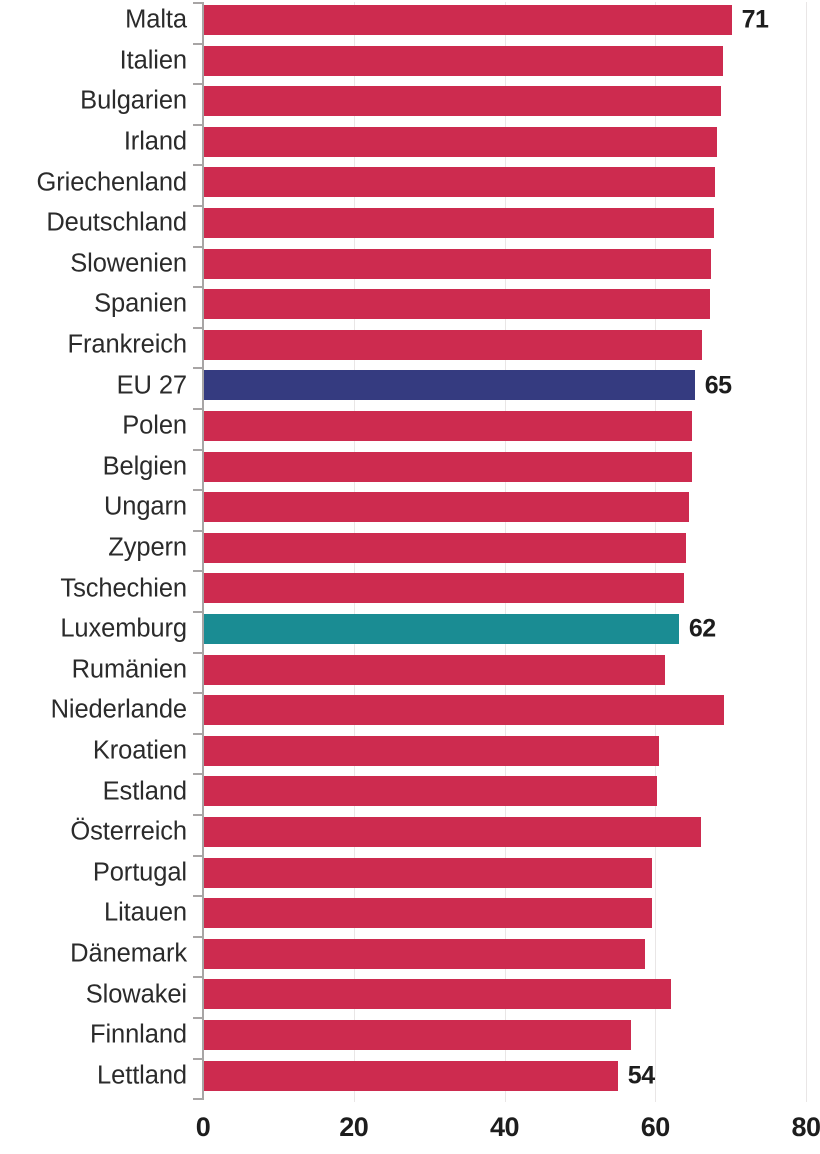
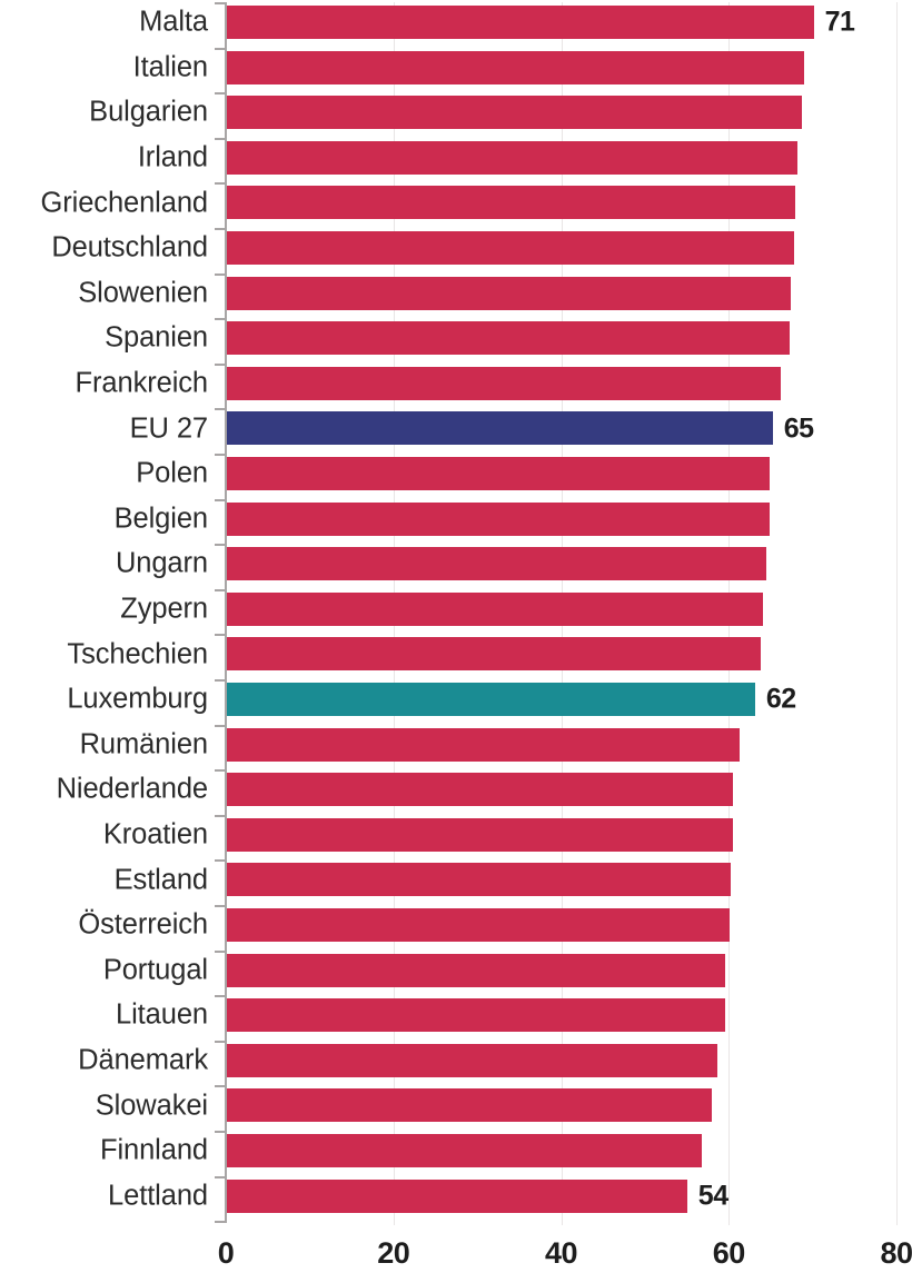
Niederlande: 69 -> 60
Österreich: 66 -> 60
Slowakei: 62 -> 58
